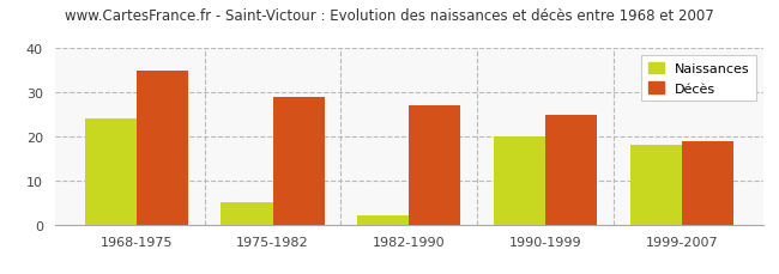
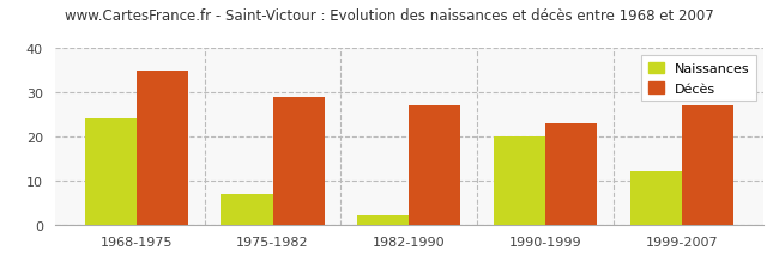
Naissances/1975-1982: 5 -> 7
Décès/1990-1999: 25 -> 23
Naissances/1999-2007: 18 -> 12
Décès/1999-2007: 19 -> 27
